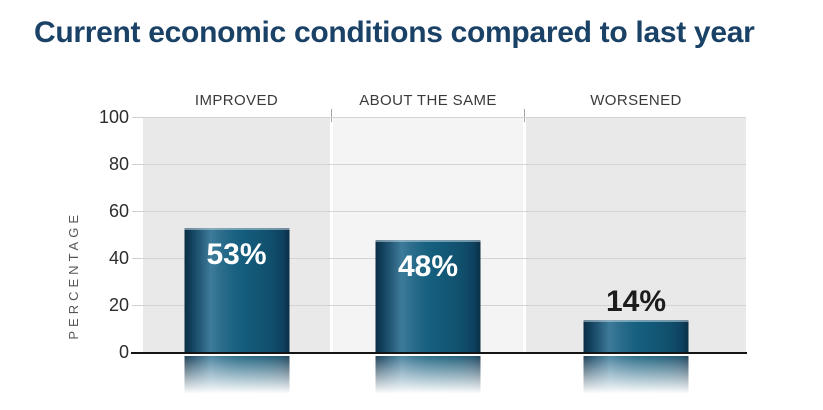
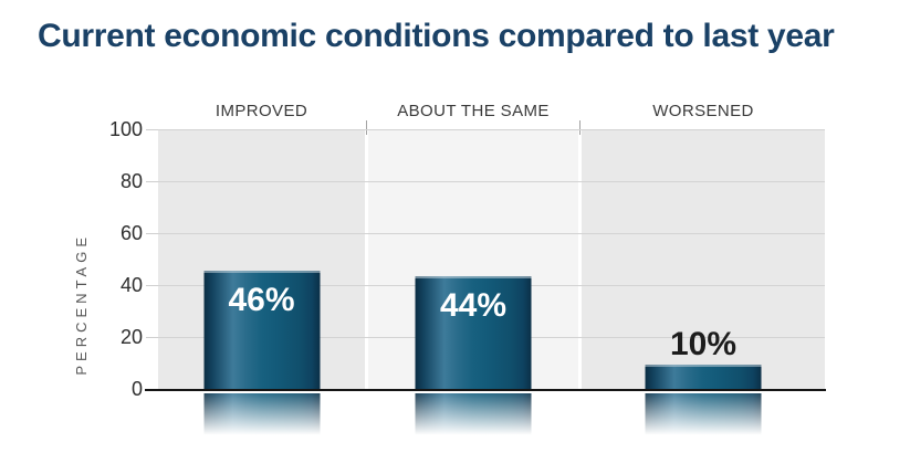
IMPROVED: 53% -> 46%
ABOUT THE SAME: 48% -> 44%
WORSENED: 14% -> 10%
